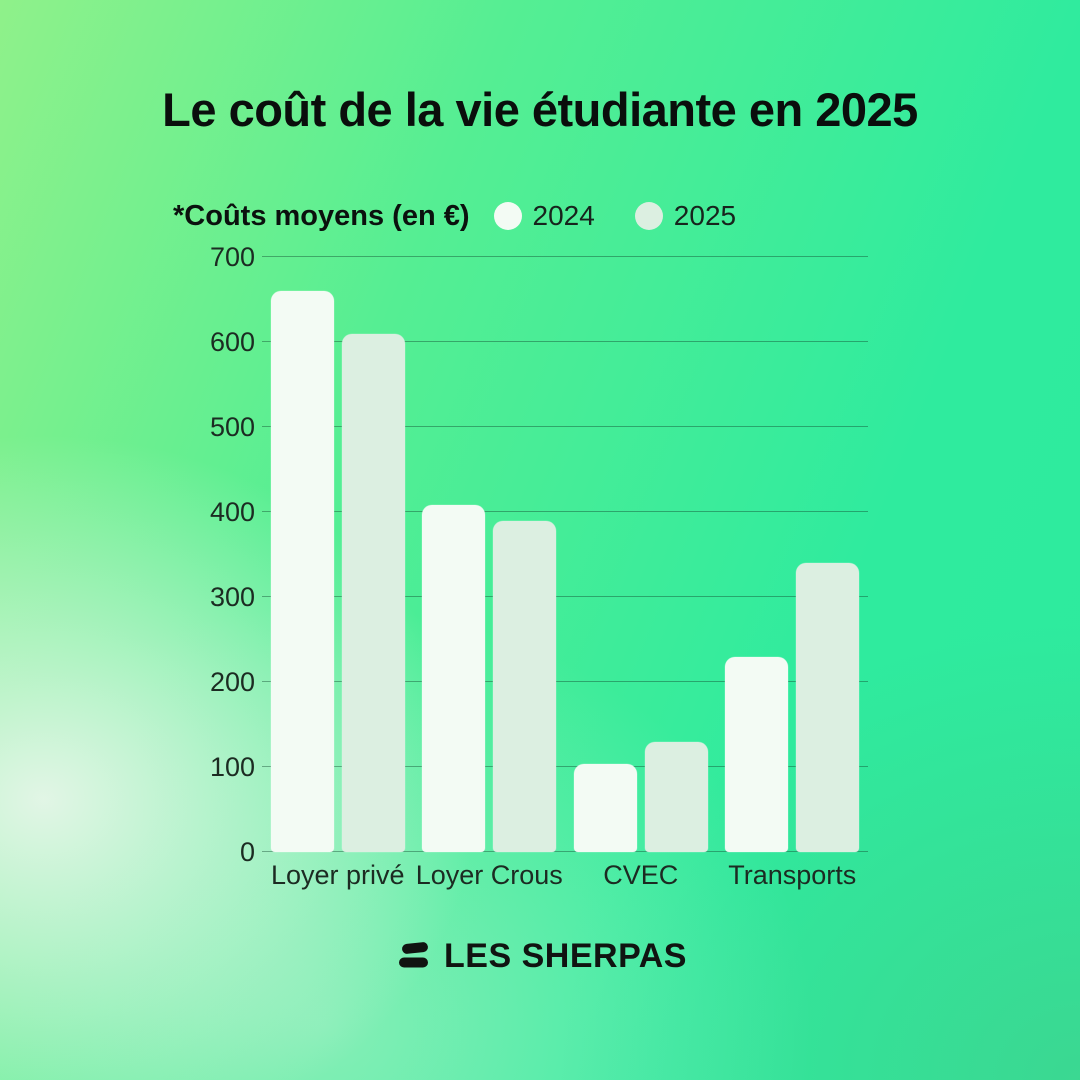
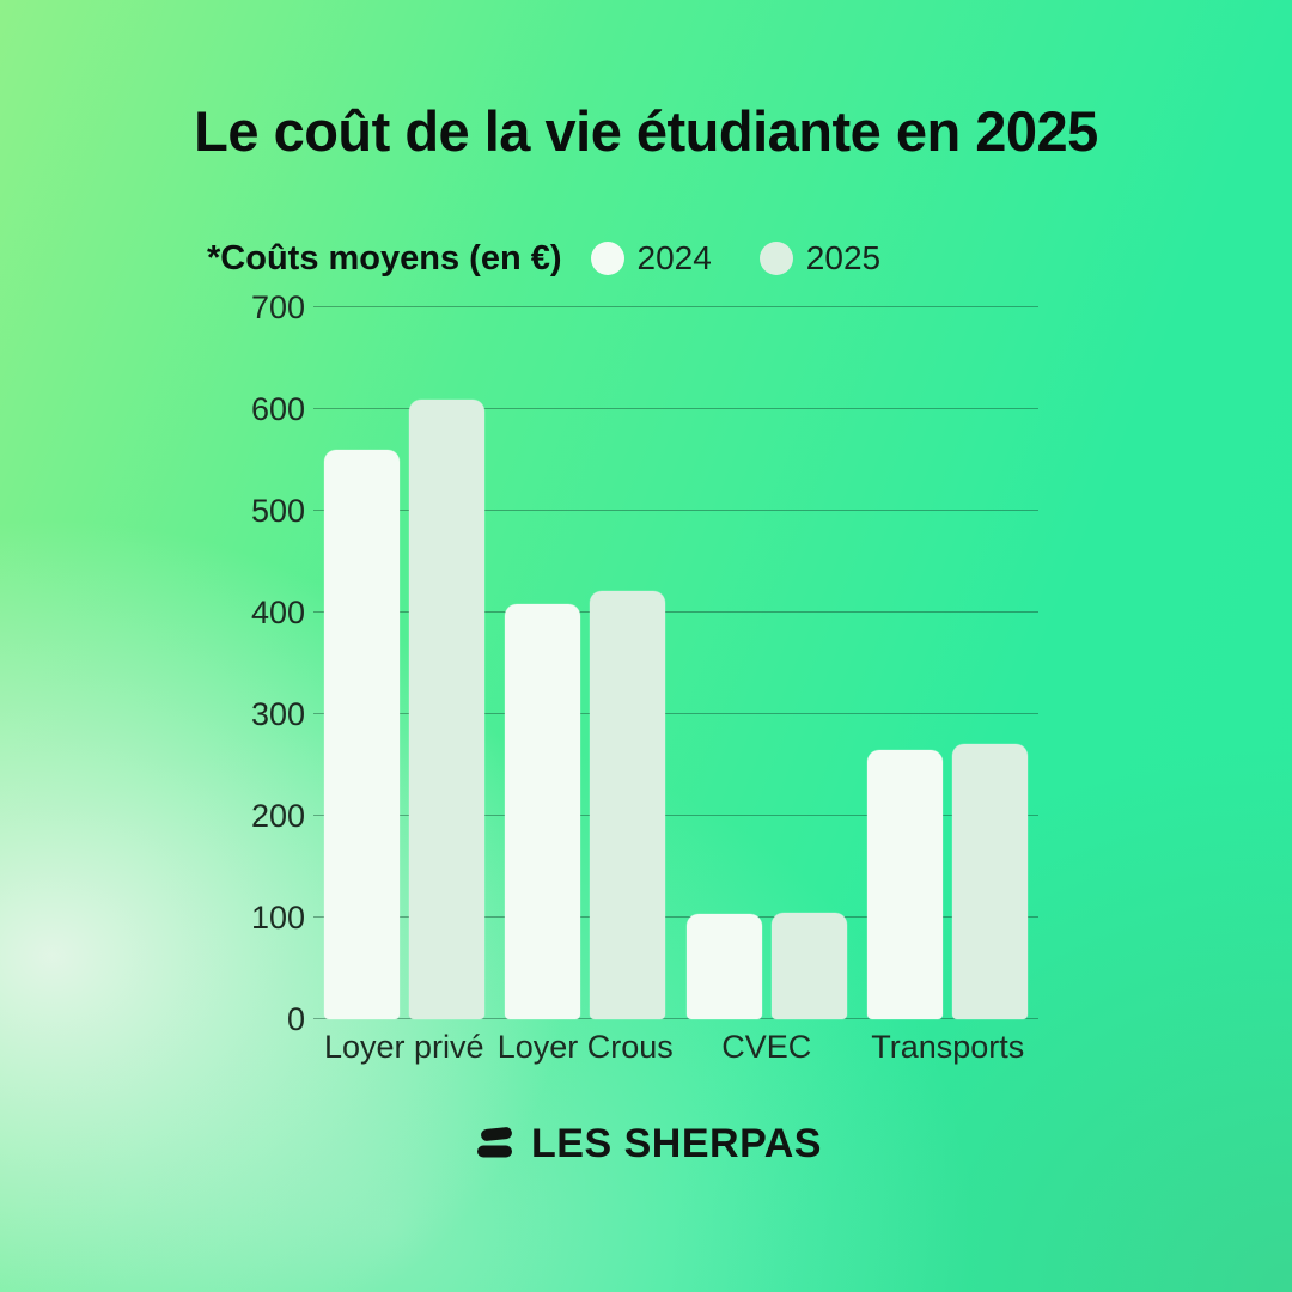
2024/Loyer privé: 660 -> 560
2025/Loyer Crous: 390 -> 420
2025/CVEC: 130 -> 100
2024/Transports: 230 -> 260
2025/Transports: 340 -> 270
